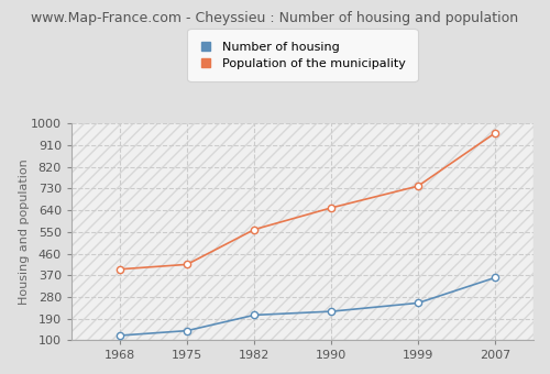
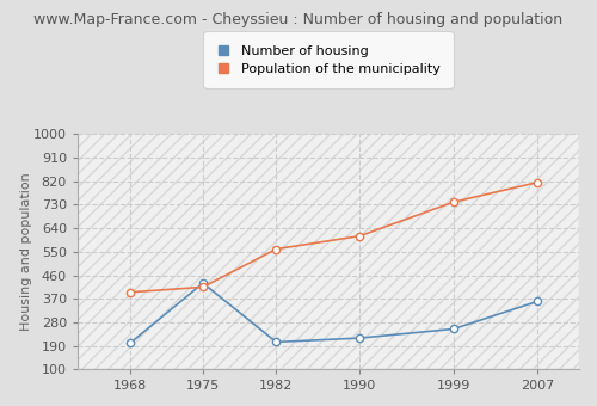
Number of housing/1968: 120 -> 200
Number of housing/1975: 140 -> 430
Population of the municipality/1990: 650 -> 610
Population of the municipality/2007: 960 -> 815
